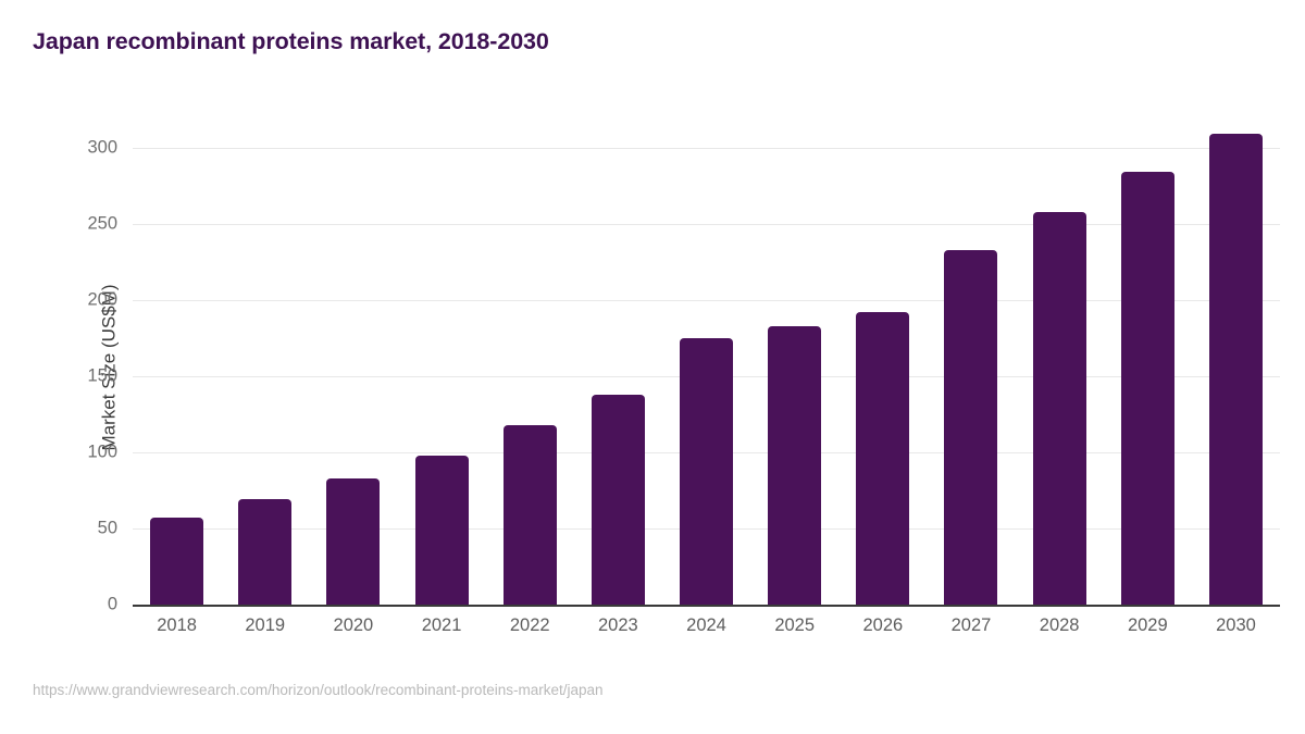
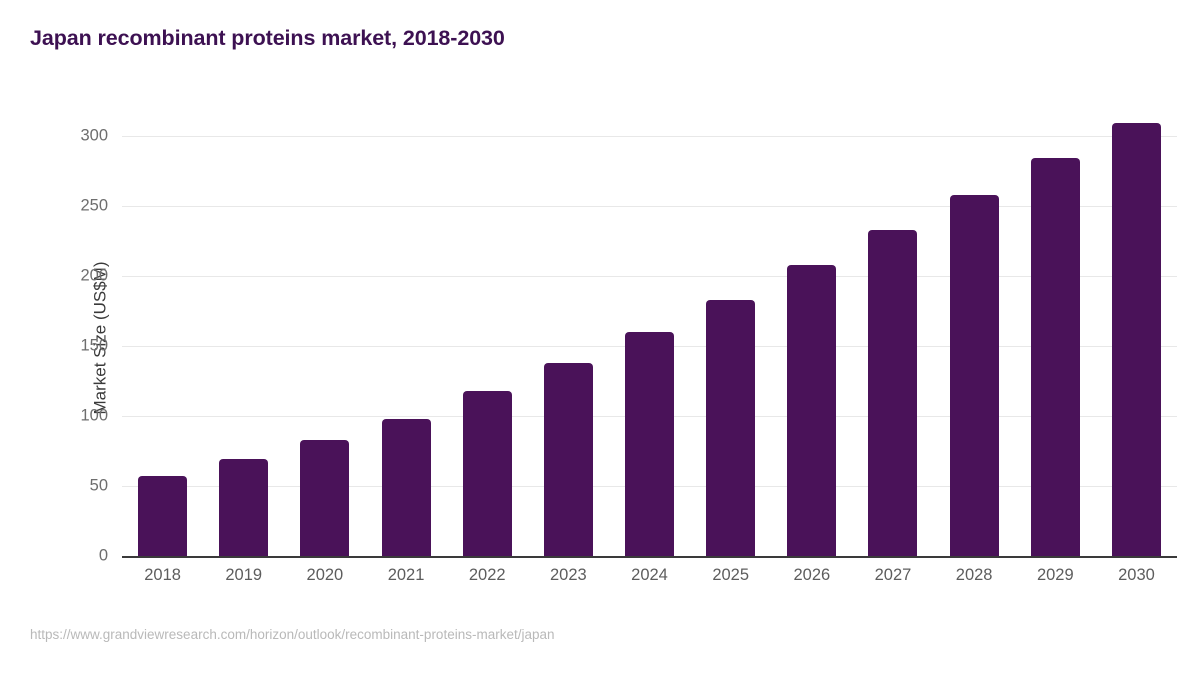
2024: 175 -> 160
2026: 192 -> 208
